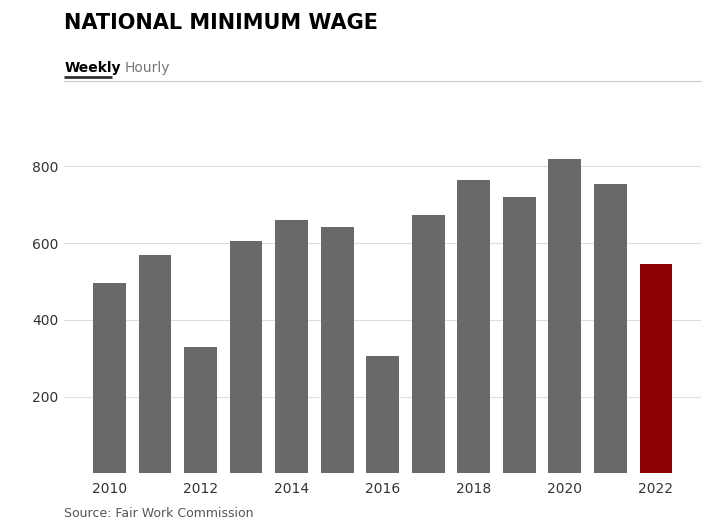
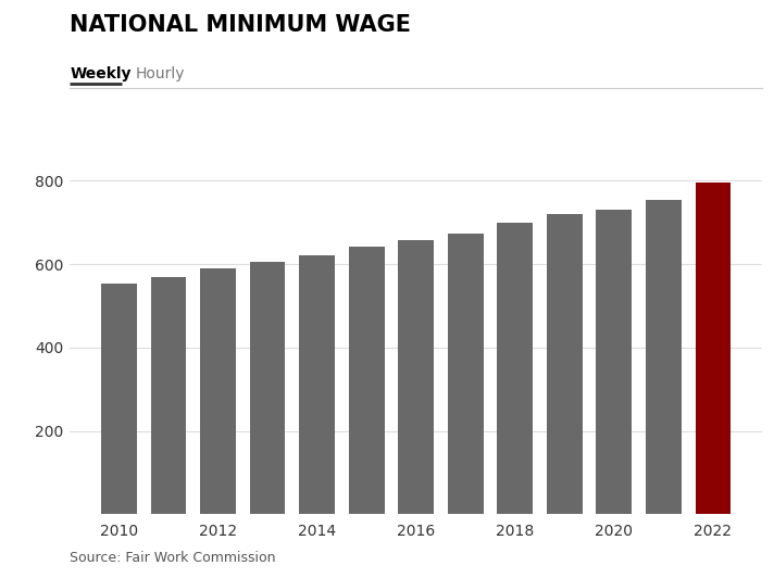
2010: 495 -> 554
2012: 330 -> 589
2014: 660 -> 622
2016: 305 -> 658
2018: 765 -> 700
2020: 820 -> 731
2022: 545 -> 795
